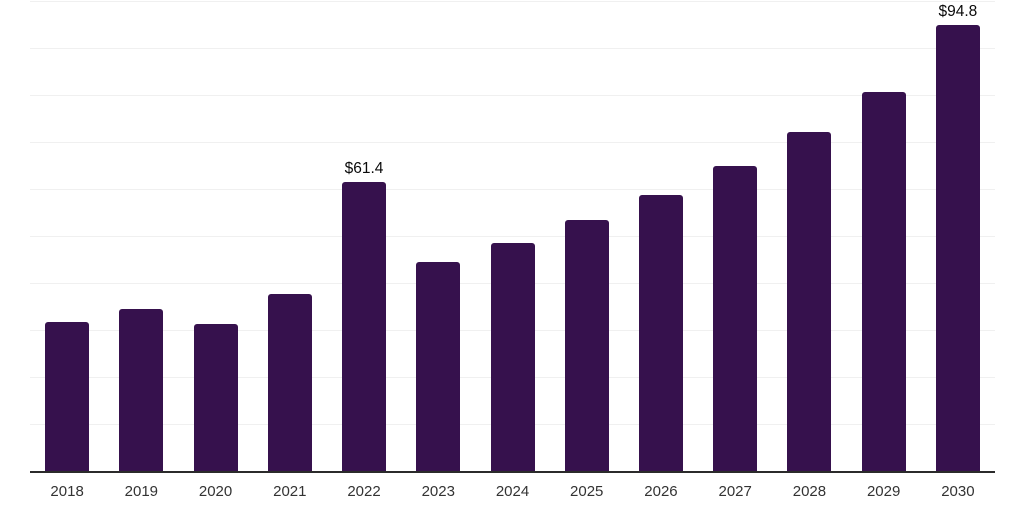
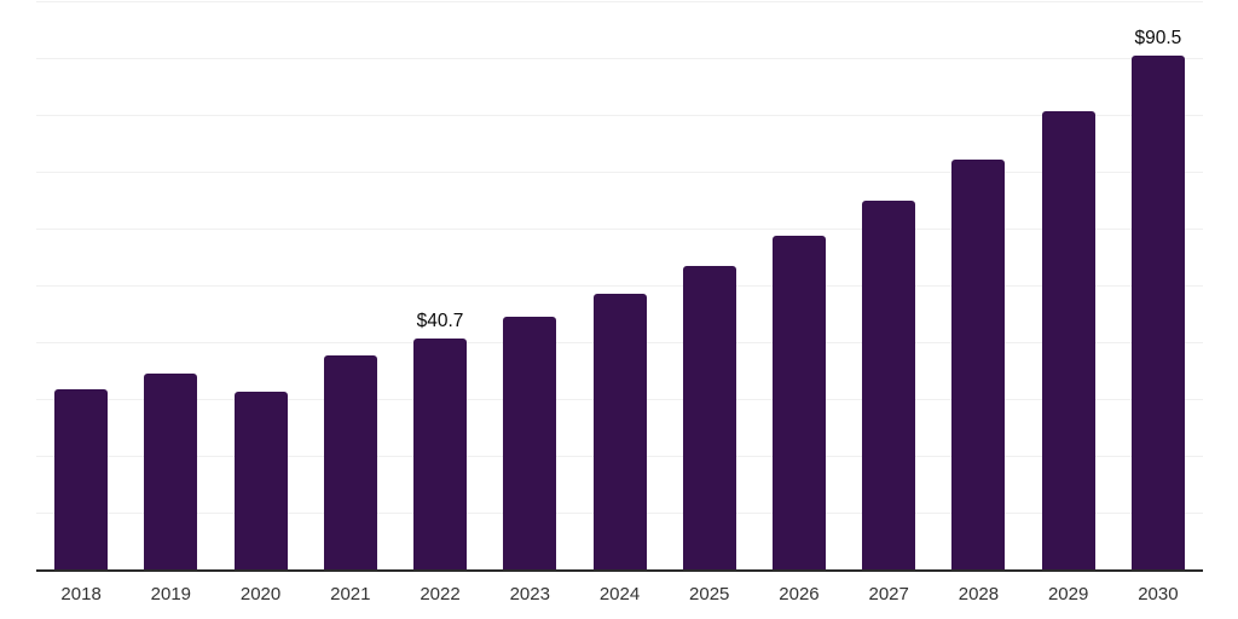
2022: $61.4 -> $40.7
2030: $94.8 -> $90.5
